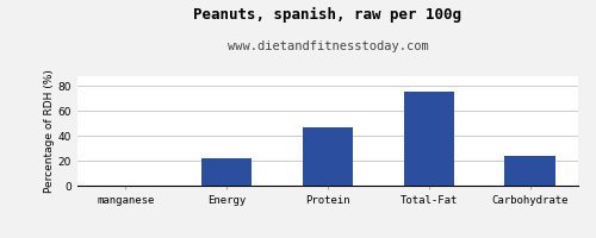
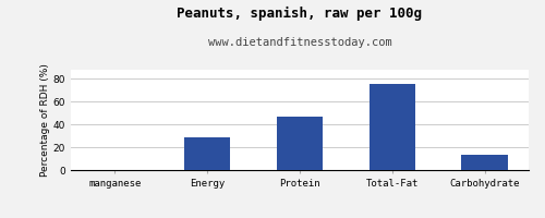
Energy: 22 -> 29
Carbohydrate: 24 -> 13
